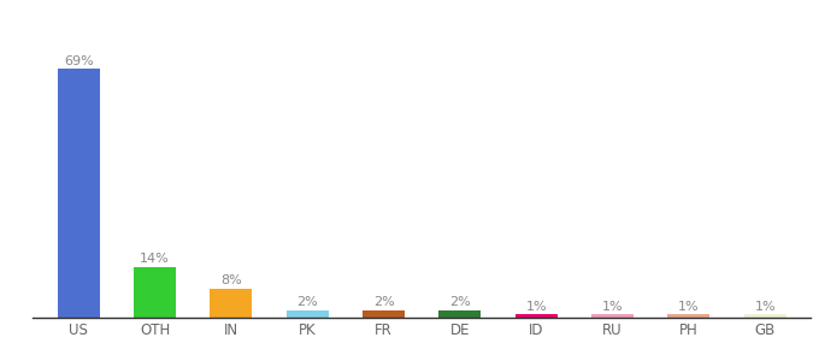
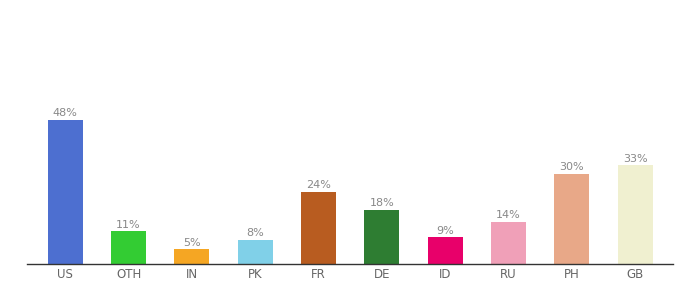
US: 69% -> 48%
OTH: 14% -> 11%
IN: 8% -> 5%
PK: 2% -> 8%
FR: 2% -> 24%
DE: 2% -> 18%
ID: 1% -> 9%
RU: 1% -> 14%
PH: 1% -> 30%
GB: 1% -> 33%
